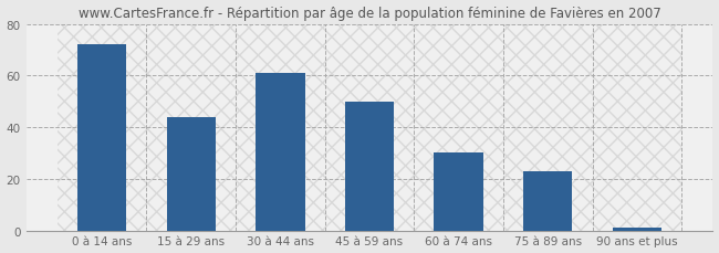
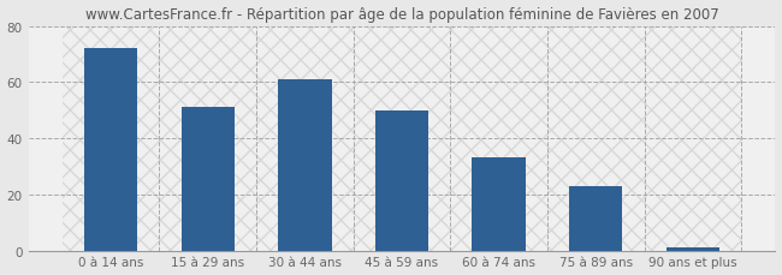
15 à 29 ans: 44 -> 51
60 à 74 ans: 30 -> 33
